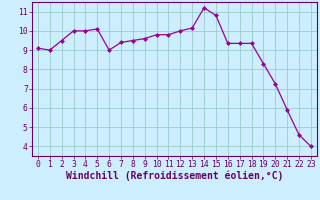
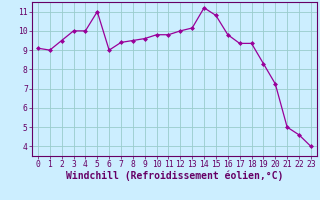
5: 10.1 -> 11.0
16: 9.3 -> 9.8
21: 5.9 -> 5.0
